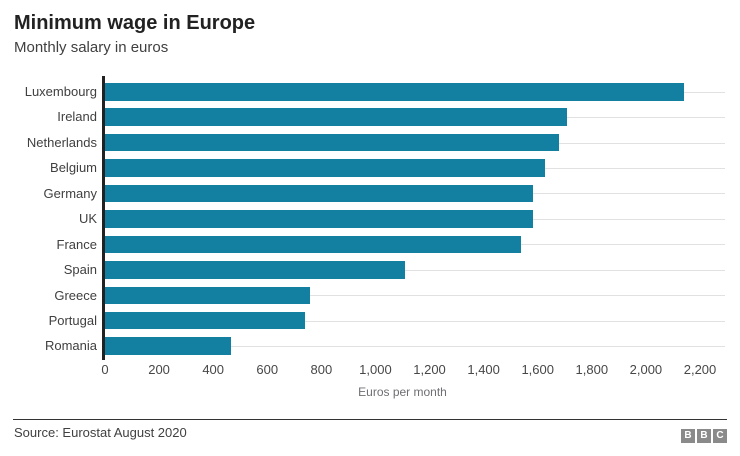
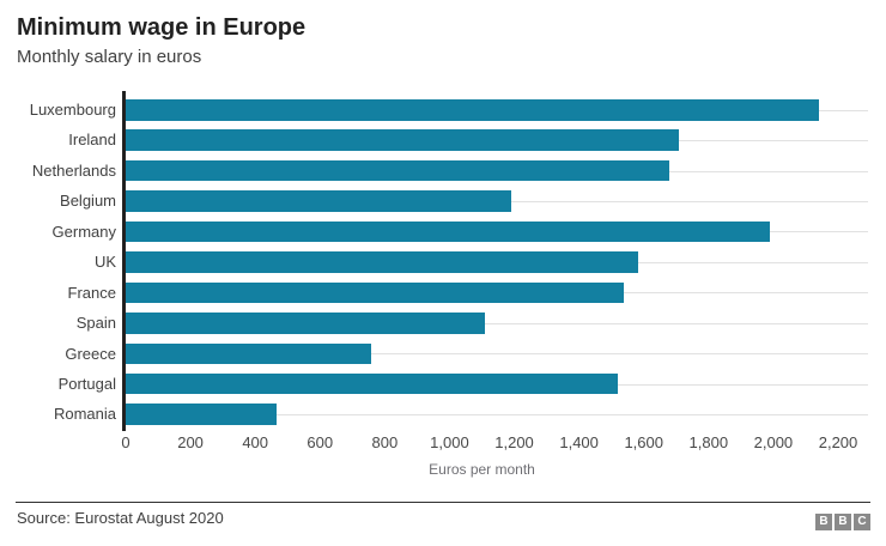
Belgium: 1630 -> 1190
Germany: 1580 -> 1990
Portugal: 740 -> 1520
